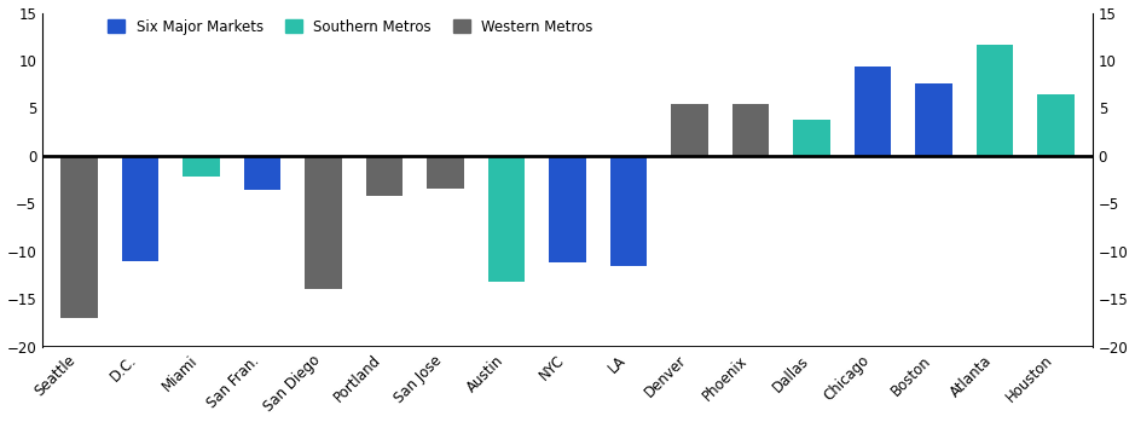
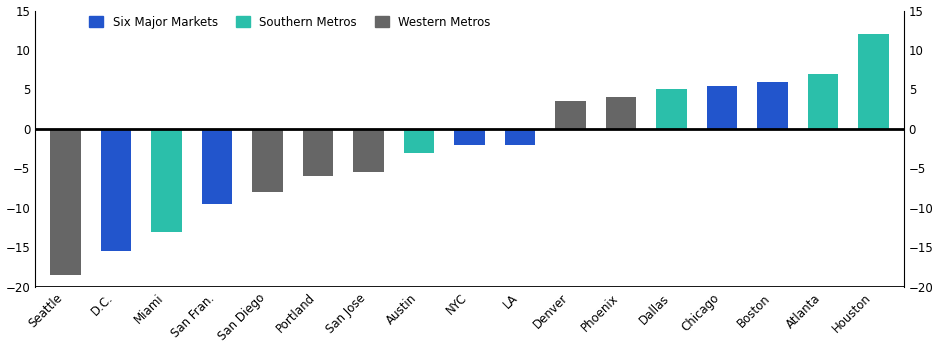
Seattle: -17.0 -> -18.5
D.C.: -11.0 -> -15.5
Miami: -2.2 -> -13.0
San Fran.: -3.6 -> -9.5
San Diego: -14.0 -> -8.0
Portland: -4.2 -> -6.0
San Jose: -3.4 -> -5.5
Austin: -13.2 -> -3.0
NYC: -11.2 -> -2.0
LA: -11.6 -> -2.0
Denver: 5.4 -> 3.5
Phoenix: 5.4 -> 4.0
Dallas: 3.8 -> 5.0
Chicago: 9.4 -> 5.5
Boston: 7.6 -> 6.0
Atlanta: 11.6 -> 7.0
Houston: 6.4 -> 12.0
